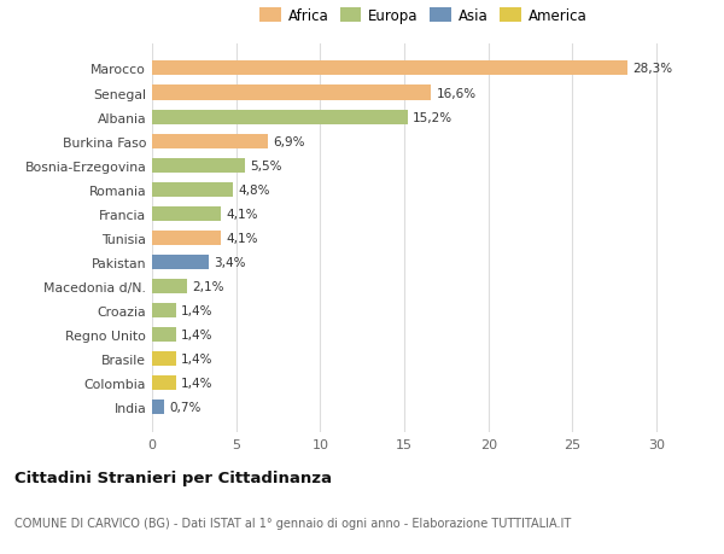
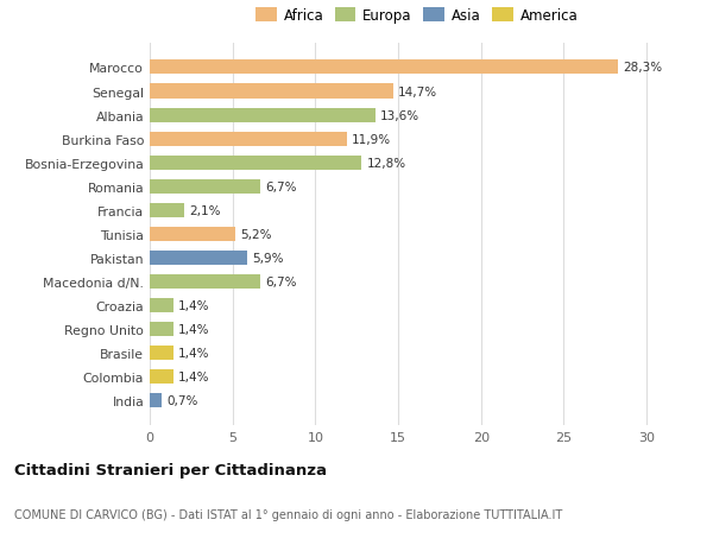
Senegal: 16,6% -> 14,7%
Albania: 15,2% -> 13,6%
Burkina Faso: 6,9% -> 11,9%
Bosnia-Erzegovina: 5,5% -> 12,8%
Romania: 4,8% -> 6,7%
Francia: 4,1% -> 2,1%
Tunisia: 4,1% -> 5,2%
Pakistan: 3,4% -> 5,9%
Macedonia d/N.: 2,1% -> 6,7%
